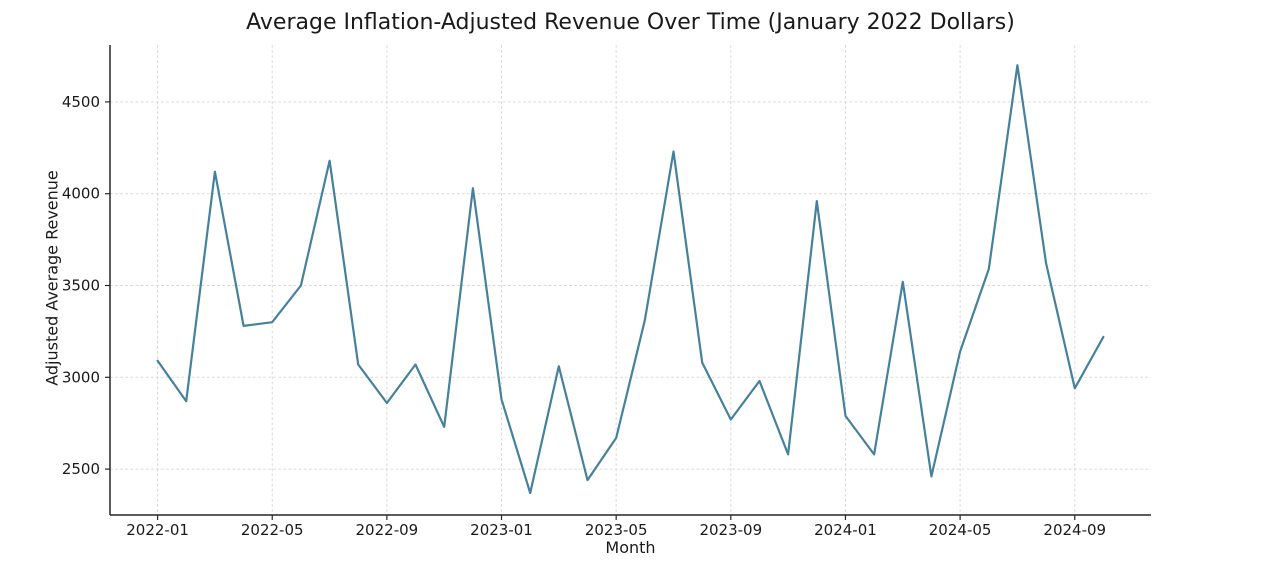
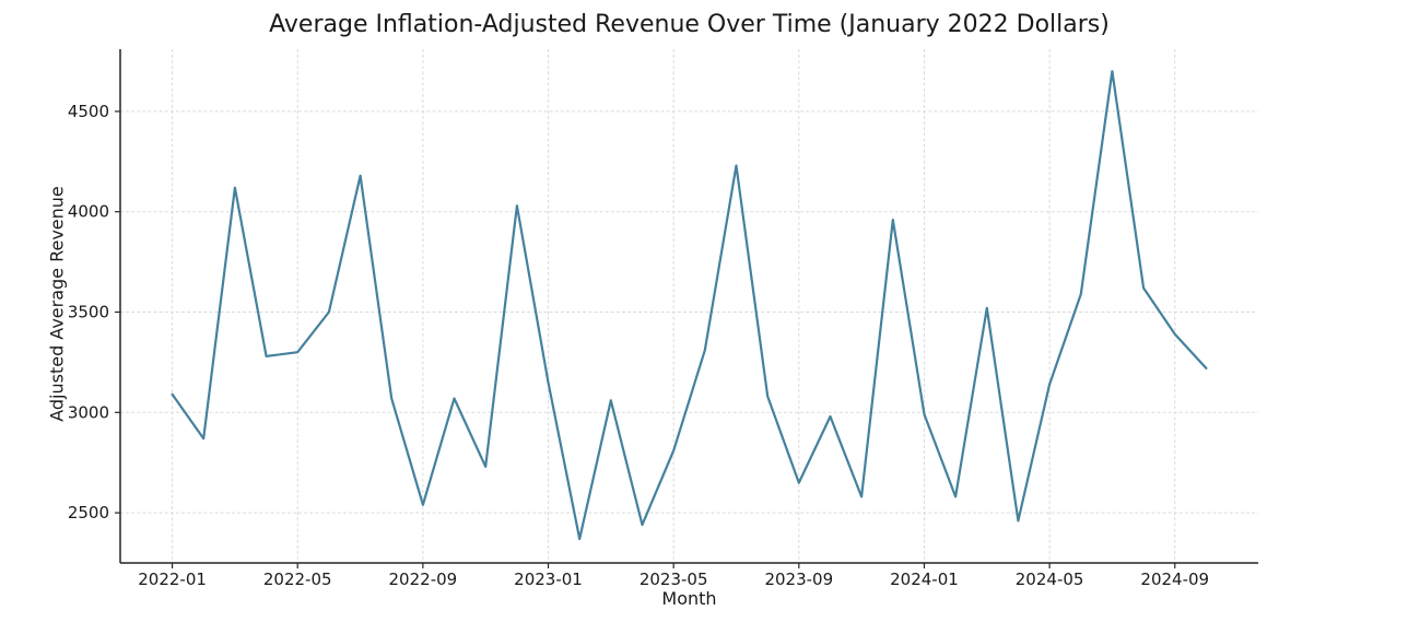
2022-09: 2860 -> 2540
2023-01: 2880 -> 3150
2023-05: 2670 -> 2810
2023-09: 2770 -> 2650
2024-01: 2790 -> 2990
2024-09: 2940 -> 3390
